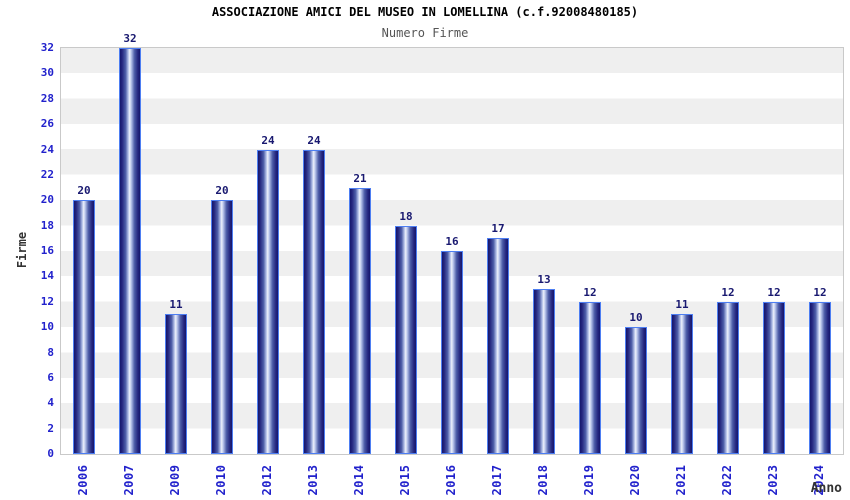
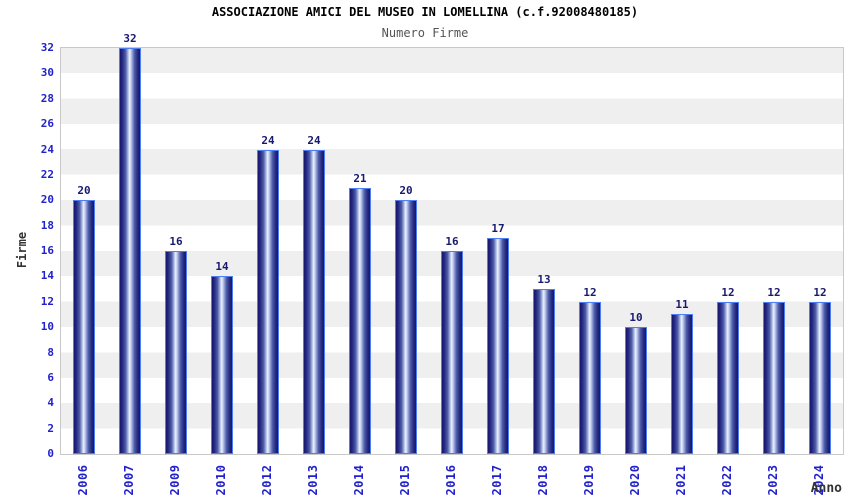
2009: 11 -> 16
2010: 20 -> 14
2015: 18 -> 20
